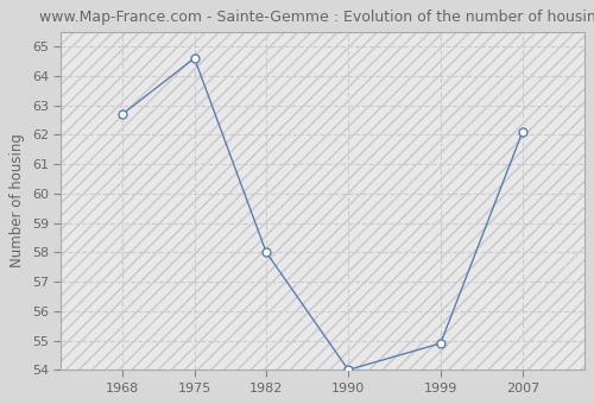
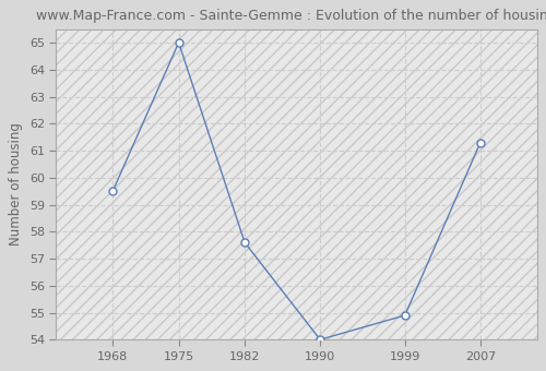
1968: 62.7 -> 59.5
1975: 64.6 -> 65.0
1982: 58.0 -> 57.6
2007: 62.1 -> 61.3
